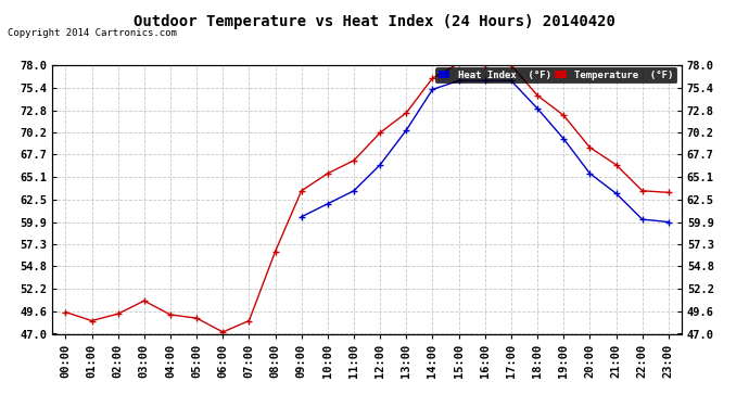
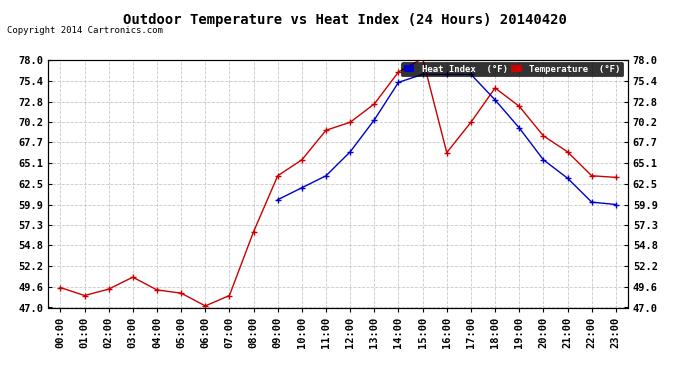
Temperature (°F)/11:00: 67.0 -> 69.2
Temperature (°F)/16:00: 78.0 -> 66.4
Temperature (°F)/17:00: 78.0 -> 70.2
